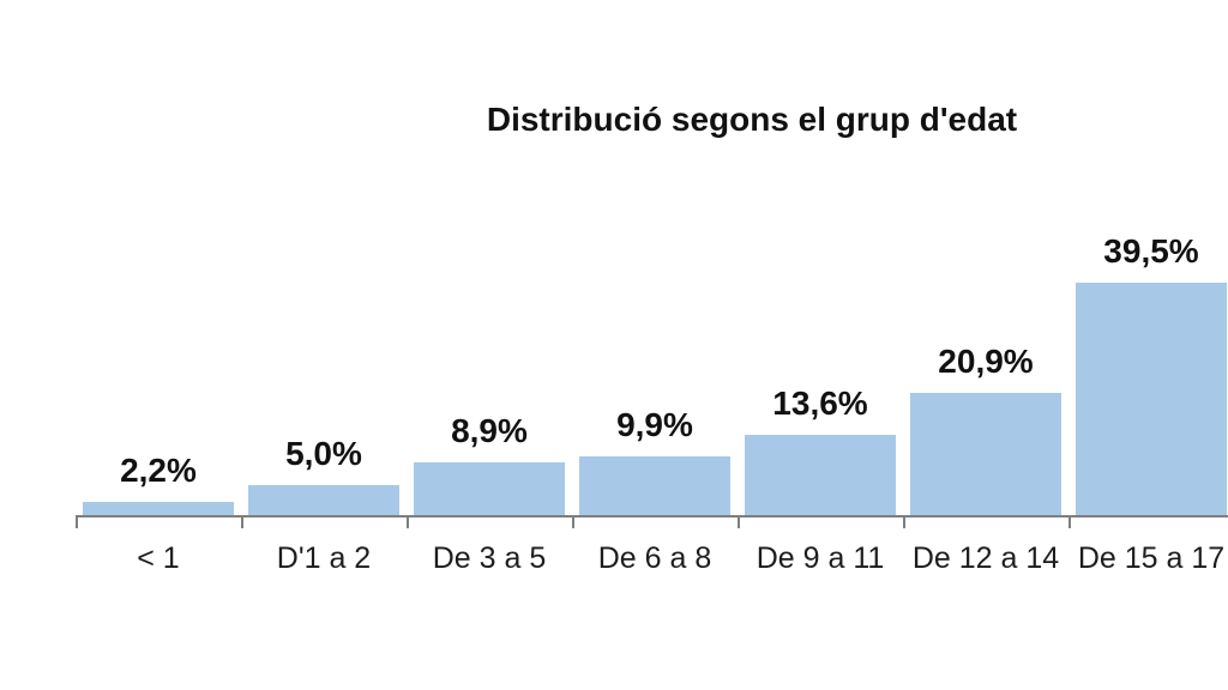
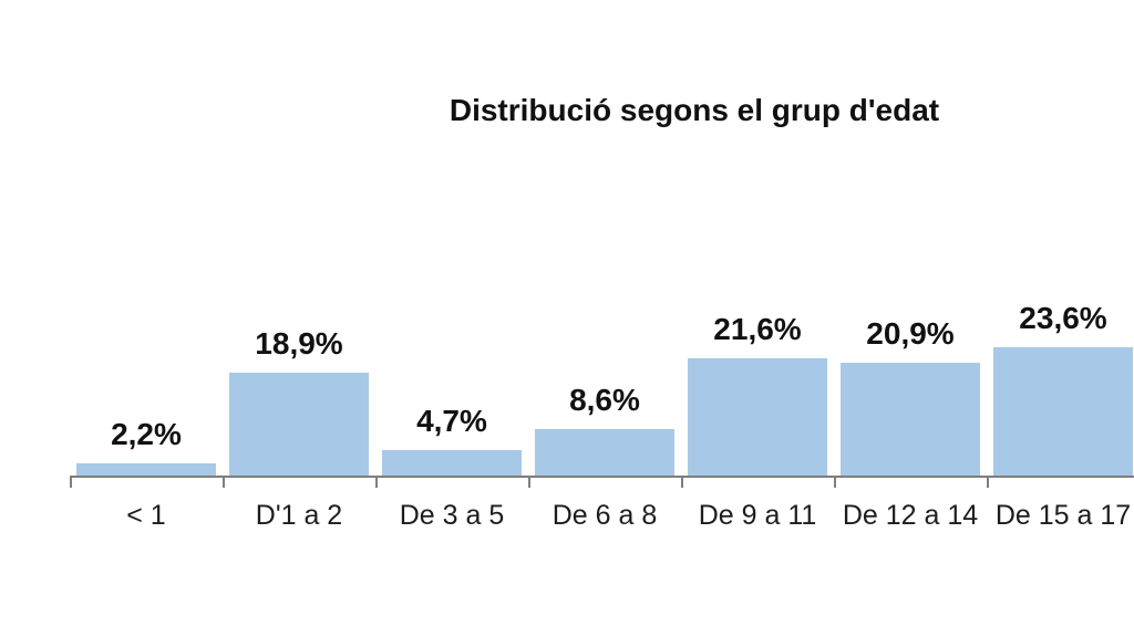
D'1 a 2: 5,0% -> 18,9%
De 3 a 5: 8,9% -> 4,7%
De 6 a 8: 9,9% -> 8,6%
De 9 a 11: 13,6% -> 21,6%
De 15 a 17: 39,5% -> 23,6%
